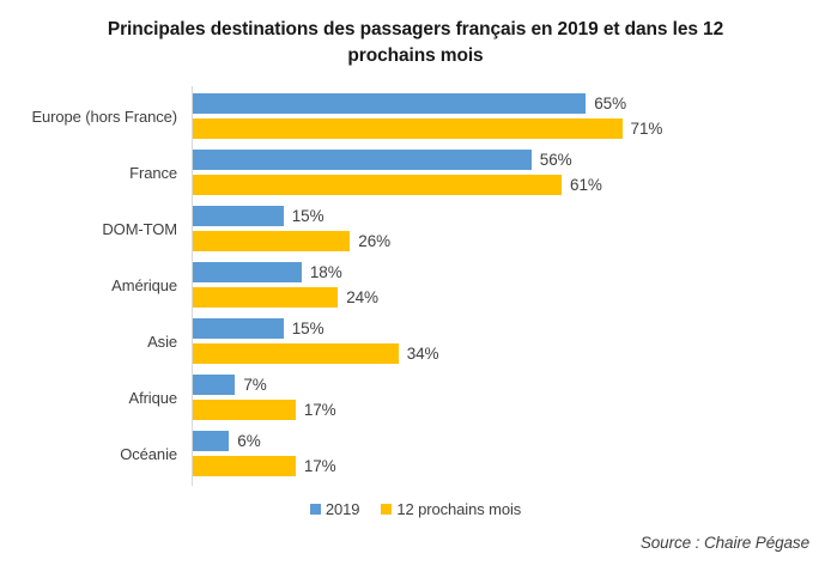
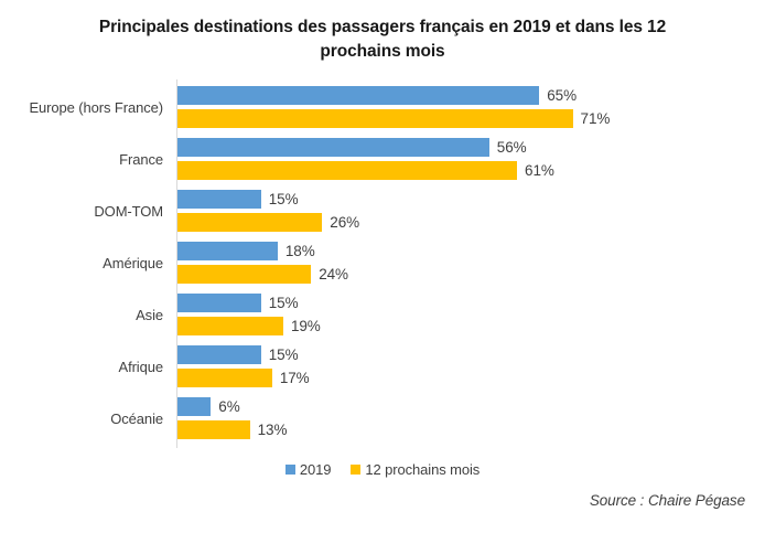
12 prochains mois/Asie: 34% -> 19%
2019/Afrique: 7% -> 15%
12 prochains mois/Océanie: 17% -> 13%
